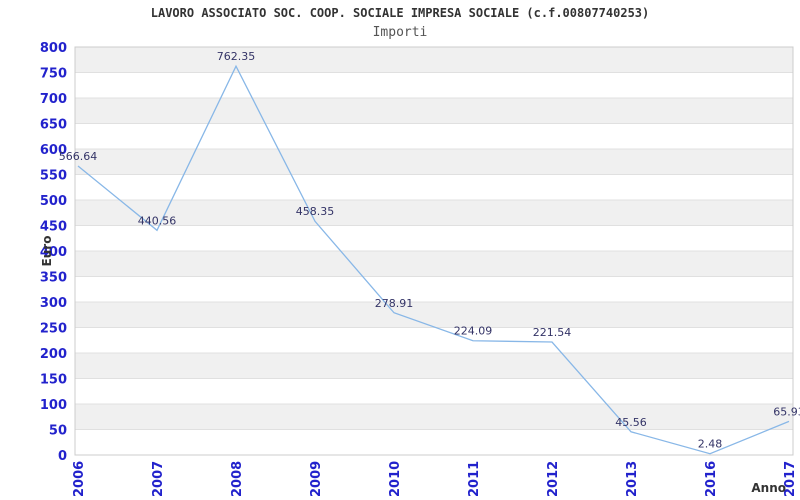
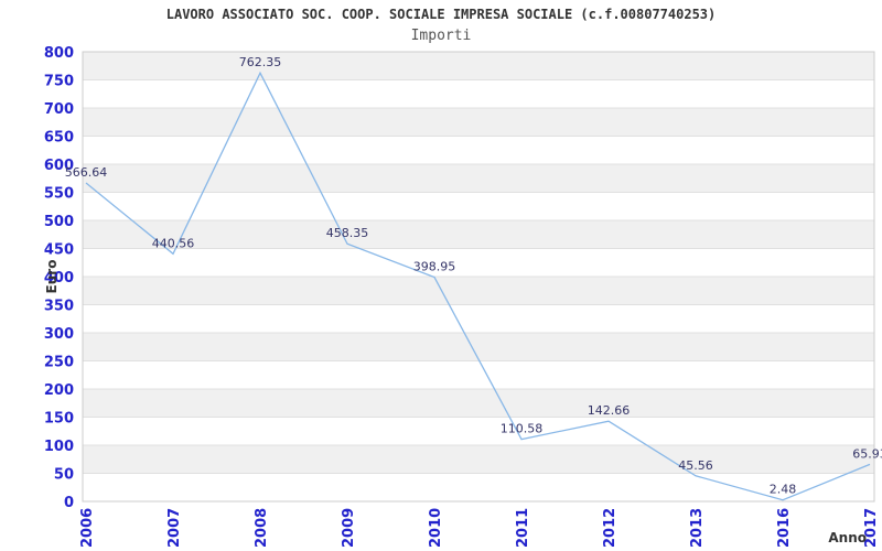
2010: 278.91 -> 398.95
2011: 224.09 -> 110.58
2012: 221.54 -> 142.66
